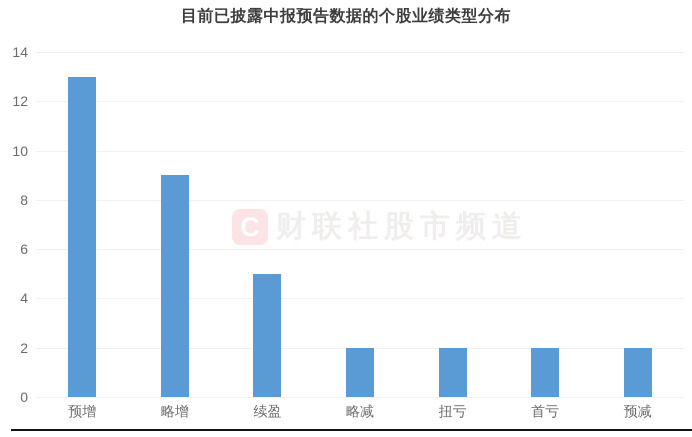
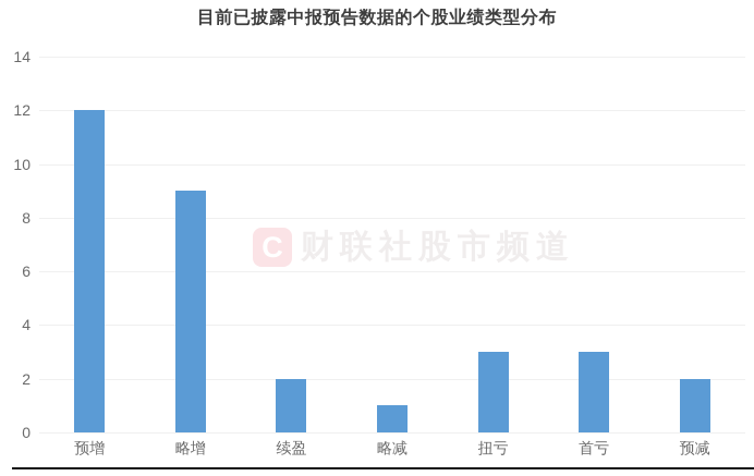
预增: 13 -> 12
续盈: 5 -> 2
略减: 2 -> 1
扭亏: 2 -> 3
首亏: 2 -> 3
